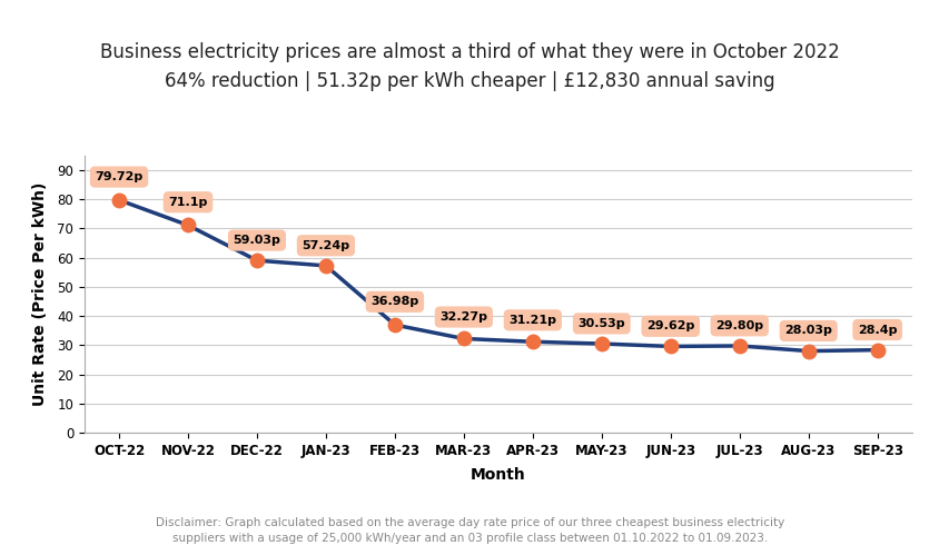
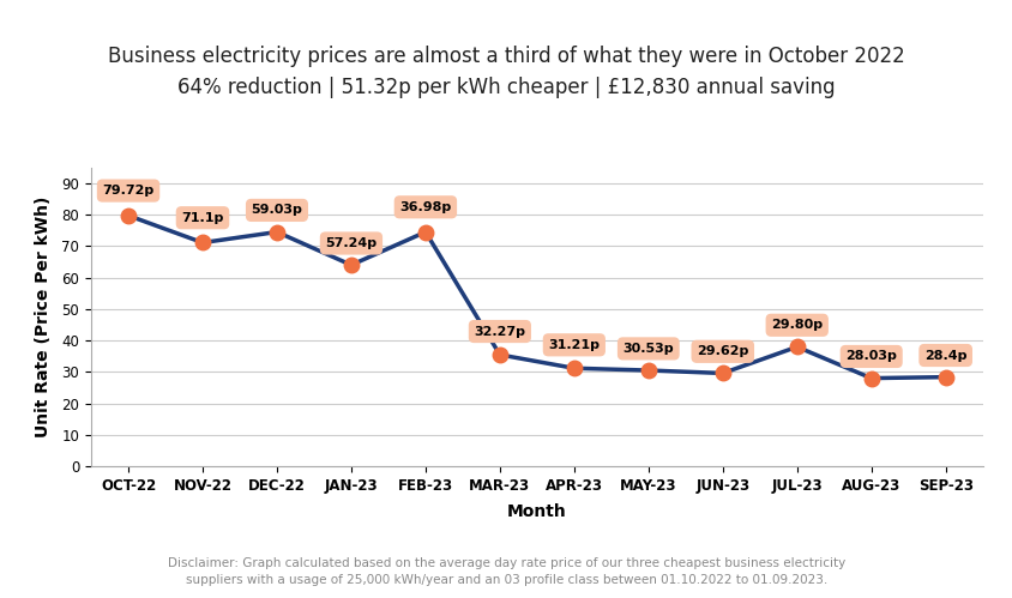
DEC-22: 59.0 -> 74.5
JAN-23: 57.2 -> 64.0
FEB-23: 37.0 -> 74.5
MAR-23: 32.3 -> 35.5
JUL-23: 29.8 -> 38.0
